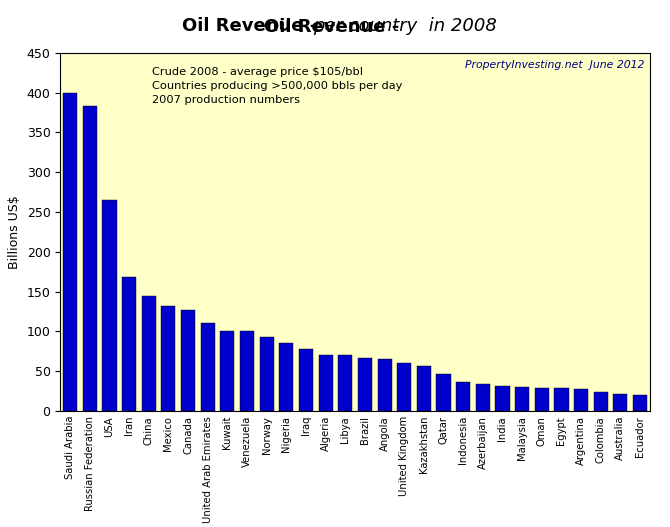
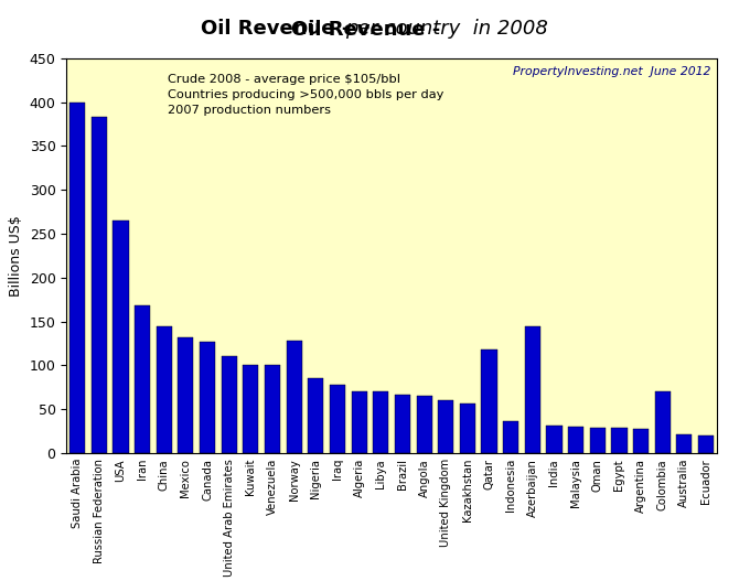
Norway: 93 -> 128
Qatar: 47 -> 118
Azerbaijan: 34 -> 144
Colombia: 24 -> 70
